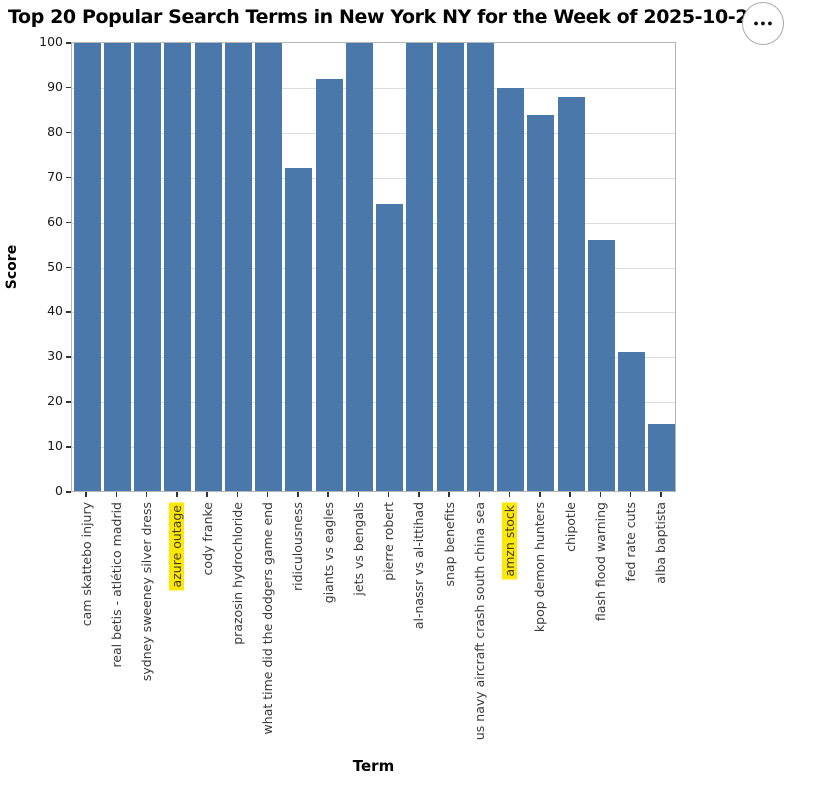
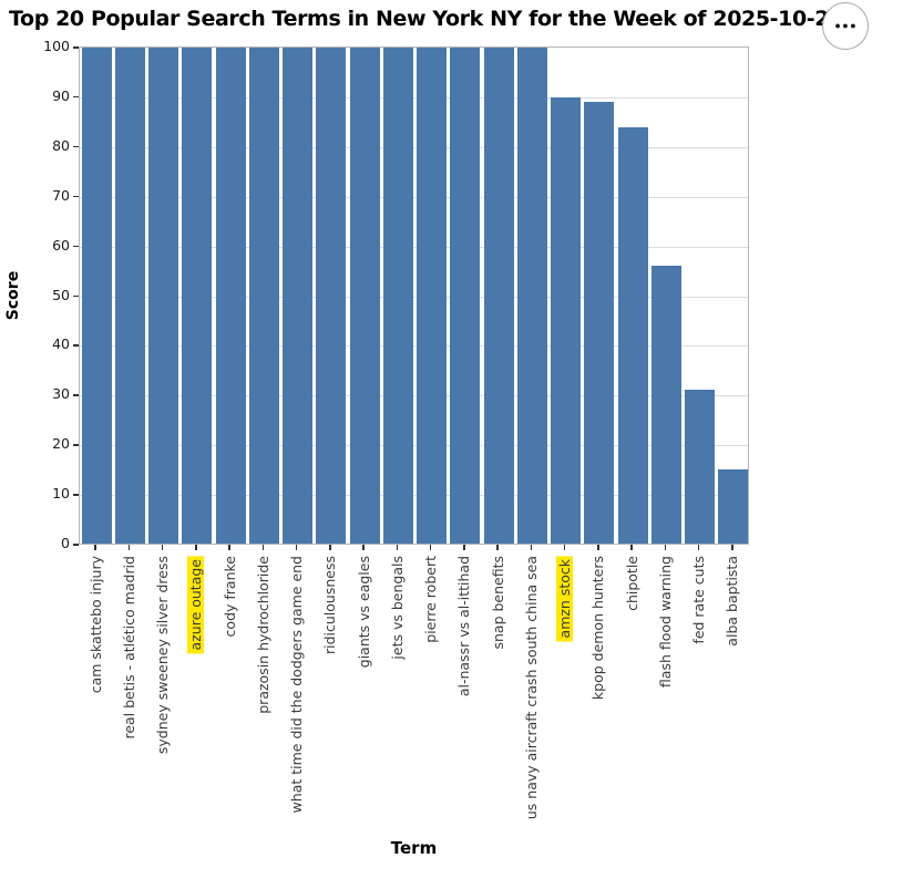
ridiculousness: 72 -> 100
giants vs eagles: 92 -> 100
pierre robert: 64 -> 100
kpop demon hunters: 84 -> 89
chipotle: 88 -> 84
